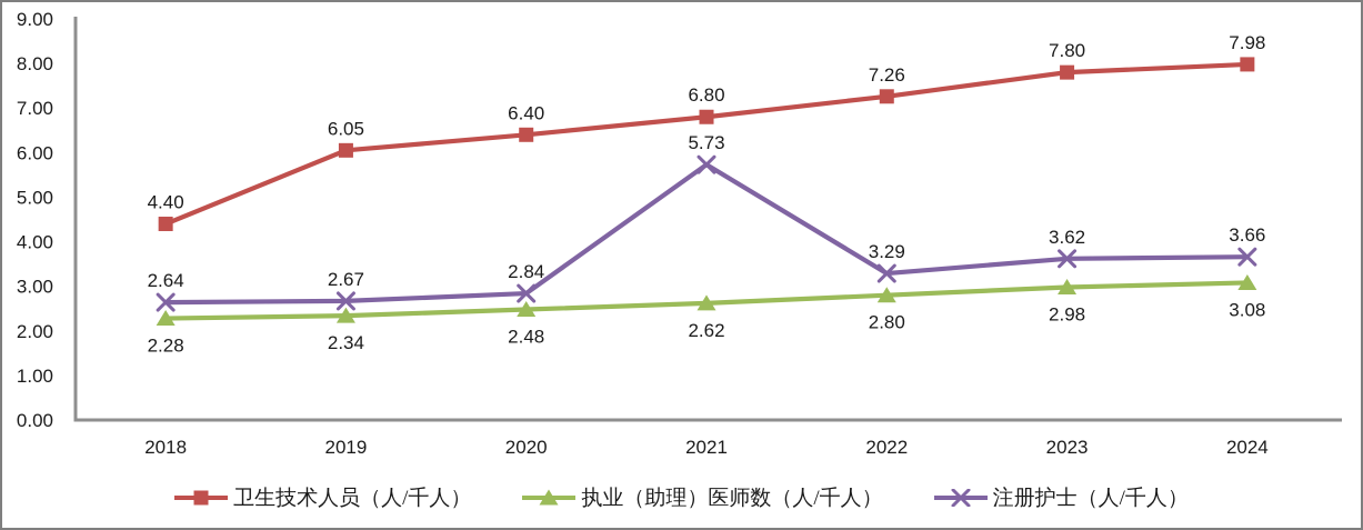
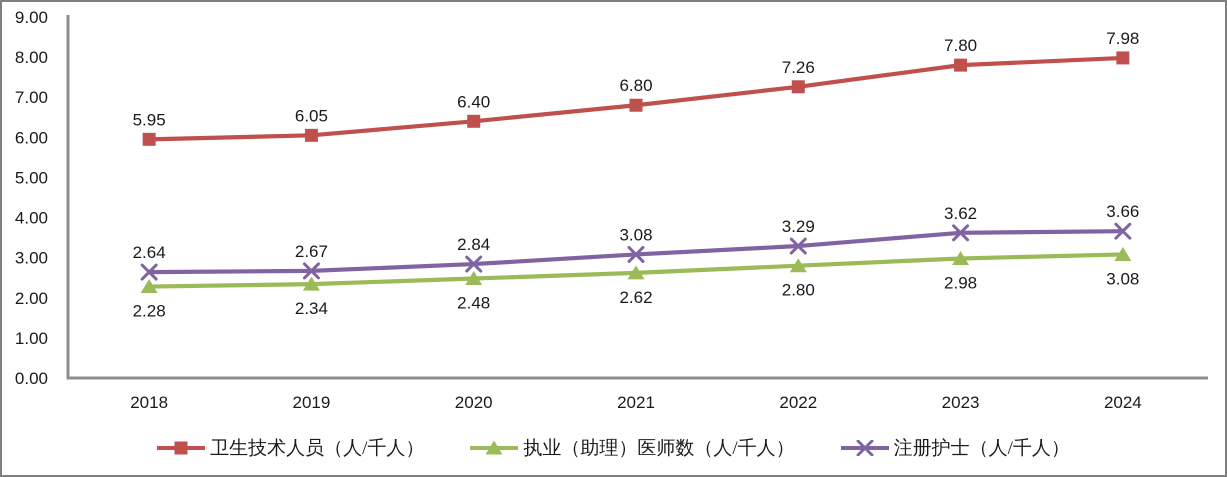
卫生技术人员（人/千人）/2018: 4.40 -> 5.95
注册护士（人/千人）/2021: 5.73 -> 3.08
